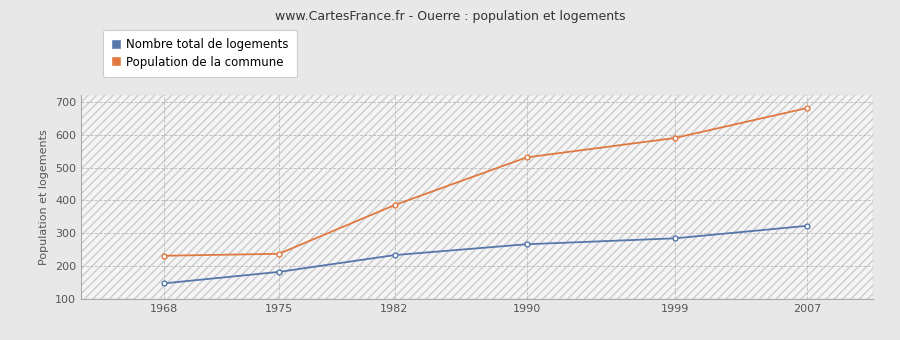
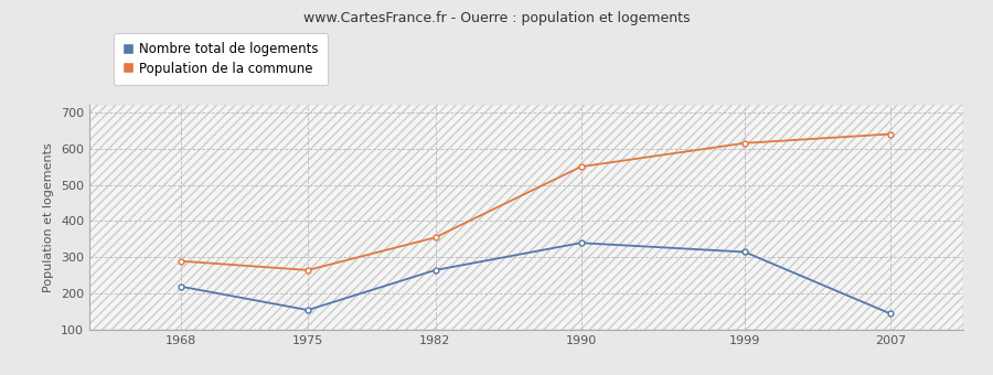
Nombre total de logements/1968: 148 -> 220
Population de la commune/1968: 232 -> 290
Nombre total de logements/1975: 183 -> 155
Population de la commune/1975: 238 -> 265
Nombre total de logements/1982: 234 -> 265
Population de la commune/1982: 386 -> 355
Nombre total de logements/1990: 267 -> 340
Population de la commune/1990: 531 -> 550
Nombre total de logements/1999: 285 -> 315
Population de la commune/1999: 590 -> 615
Nombre total de logements/2007: 323 -> 145
Population de la commune/2007: 681 -> 640
